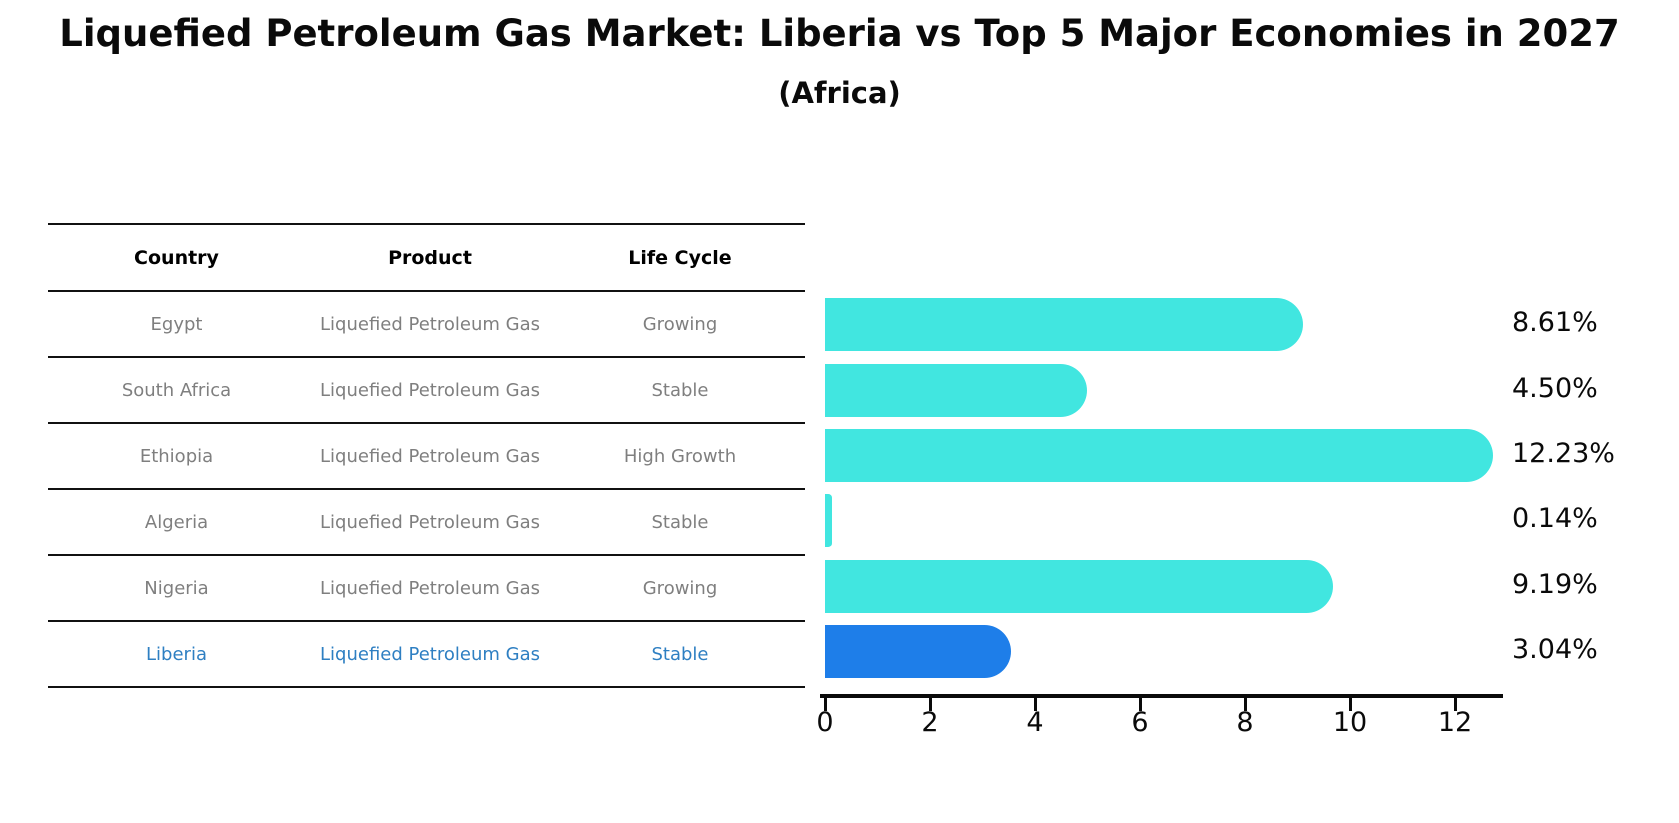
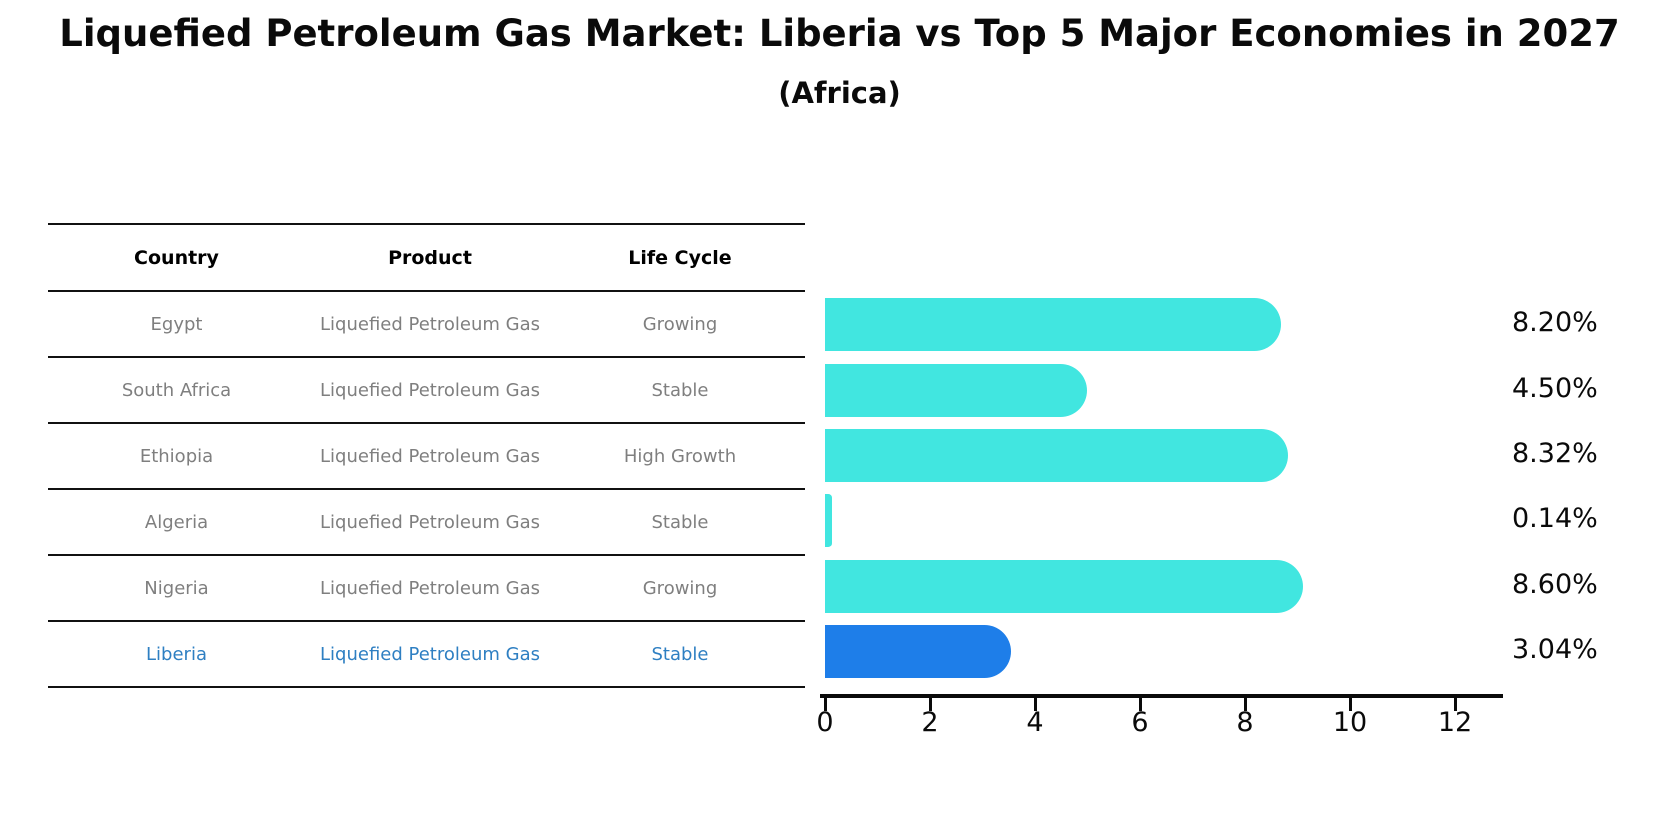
Egypt: 8.61% -> 8.20%
Ethiopia: 12.23% -> 8.32%
Nigeria: 9.19% -> 8.60%
